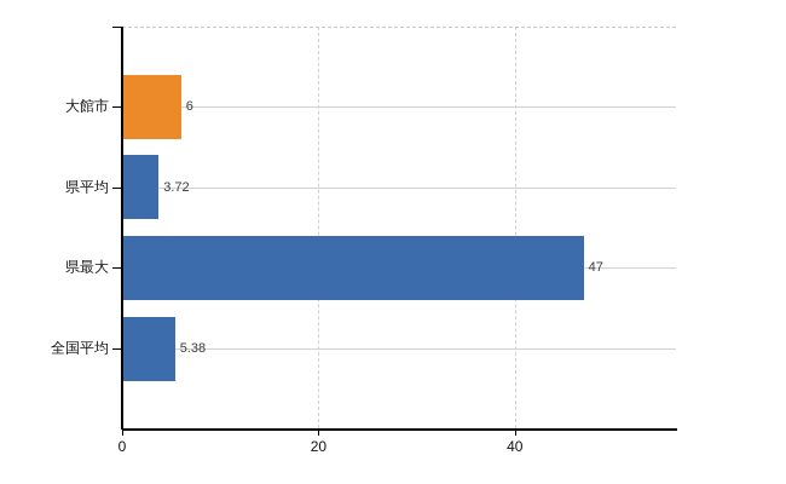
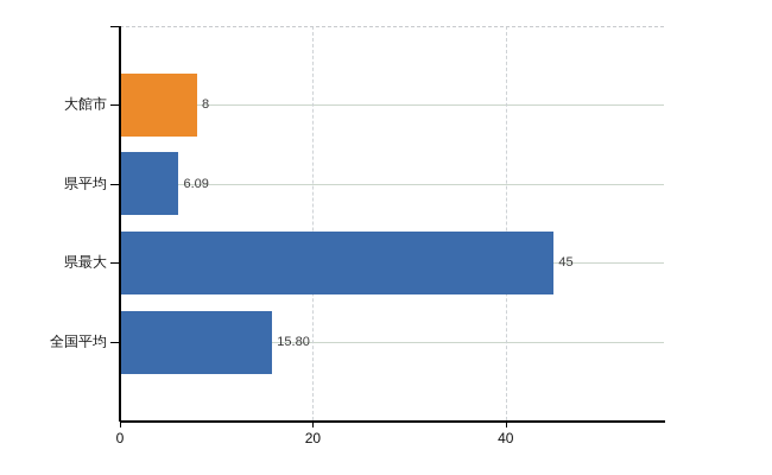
大館市: 6 -> 8
県平均: 3.72 -> 6.09
県最大: 47 -> 45
全国平均: 5.38 -> 15.80
